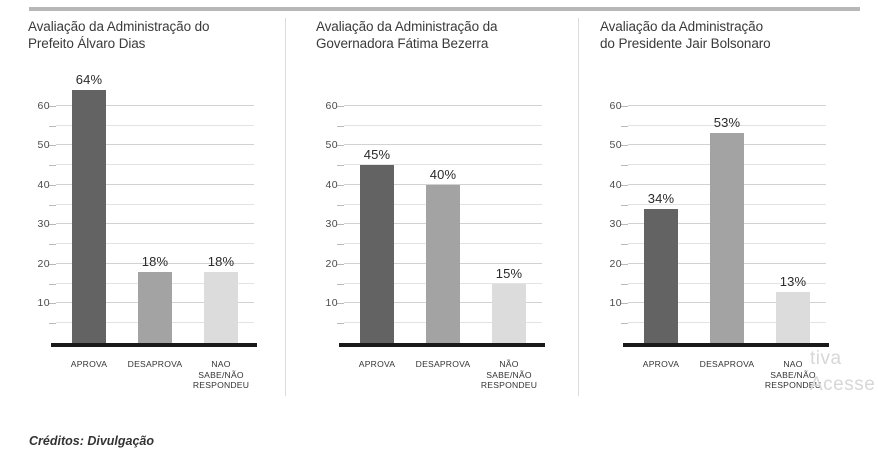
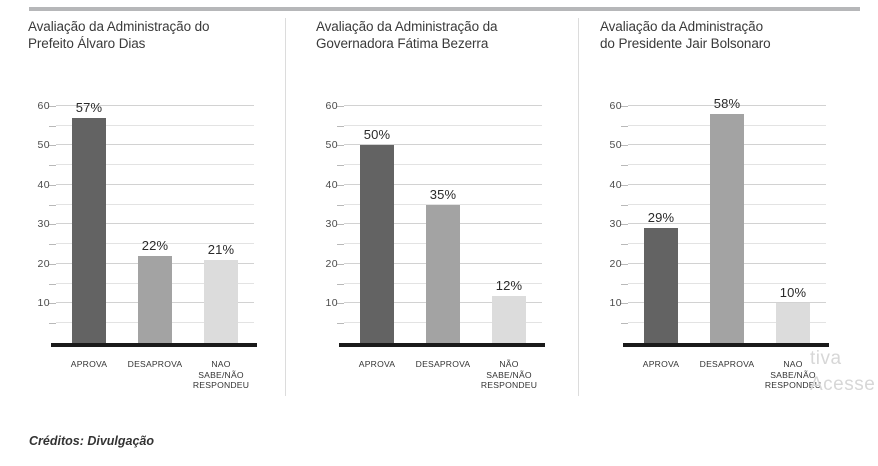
Avaliação da Administração do Prefeito Álvaro Dias/APROVA: 64% -> 57%
Avaliação da Administração do Prefeito Álvaro Dias/DESAPROVA: 18% -> 22%
Avaliação da Administração do Prefeito Álvaro Dias/NAO SABE/NÃO RESPONDEU: 18% -> 21%
Avaliação da Administração da Governadora Fátima Bezerra/APROVA: 45% -> 50%
Avaliação da Administração da Governadora Fátima Bezerra/DESAPROVA: 40% -> 35%
Avaliação da Administração da Governadora Fátima Bezerra/NÃO SABE/NÃO RESPONDEU: 15% -> 12%
Avaliação da Administração do Presidente Jair Bolsonaro/APROVA: 34% -> 29%
Avaliação da Administração do Presidente Jair Bolsonaro/DESAPROVA: 53% -> 58%
Avaliação da Administração do Presidente Jair Bolsonaro/NAO SABE/NÃO RESPONDEU: 13% -> 10%
